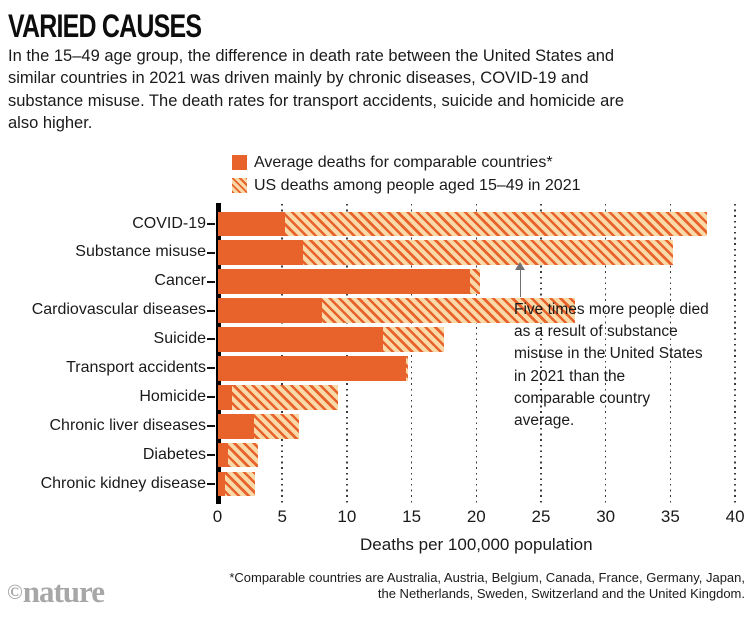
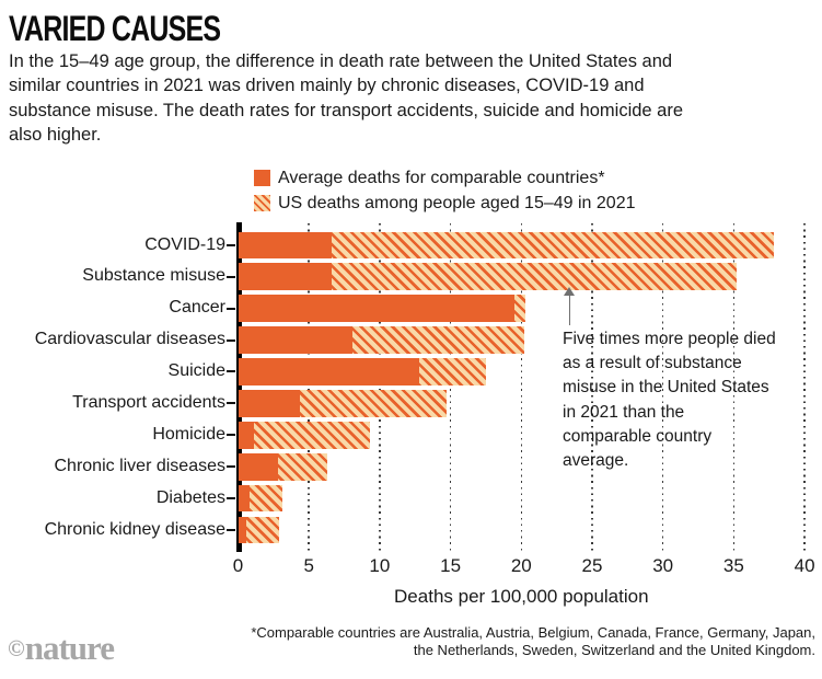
Average deaths for comparable countries*/COVID-19: 5.2 -> 6.6
US deaths among people aged 15–49 in 2021/Cardiovascular diseases: 27.6 -> 20.2
Average deaths for comparable countries*/Transport accidents: 14.6 -> 4.4
